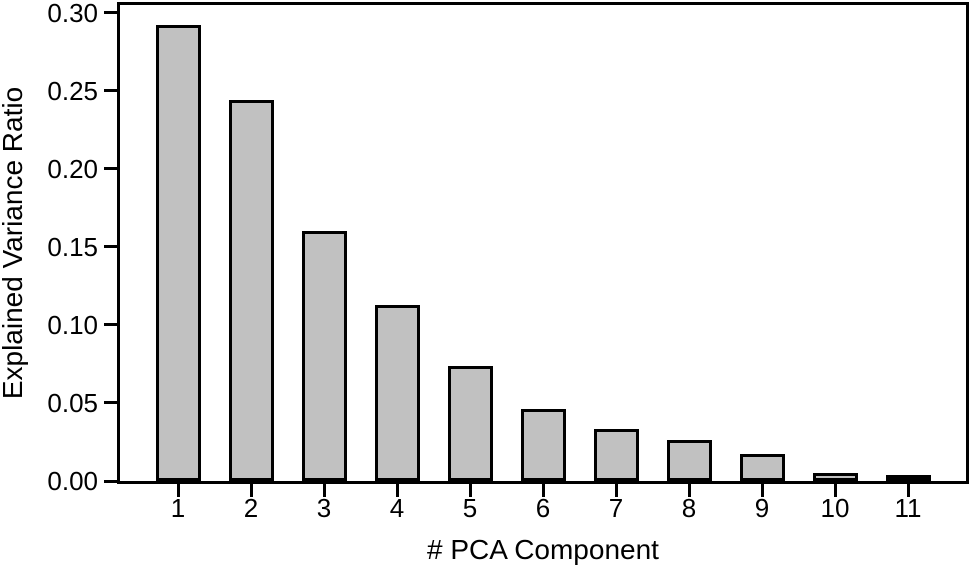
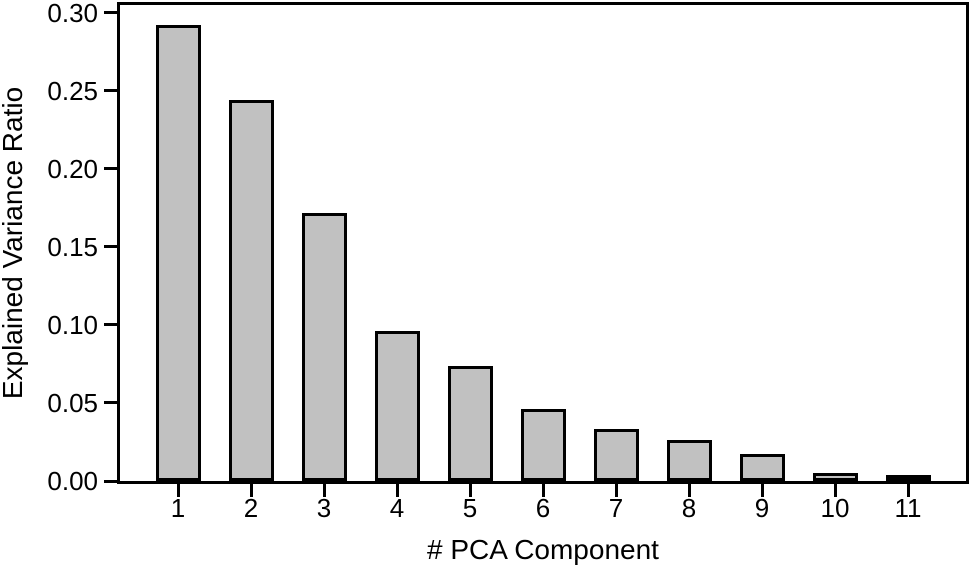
3: 0.160 -> 0.172
4: 0.113 -> 0.096
